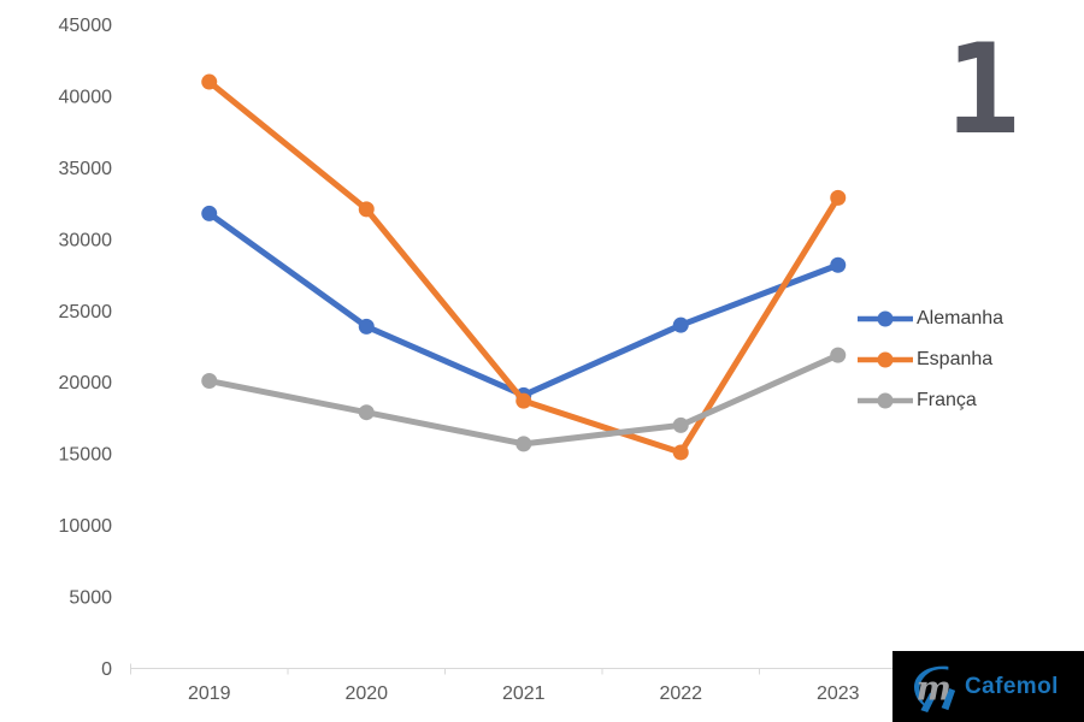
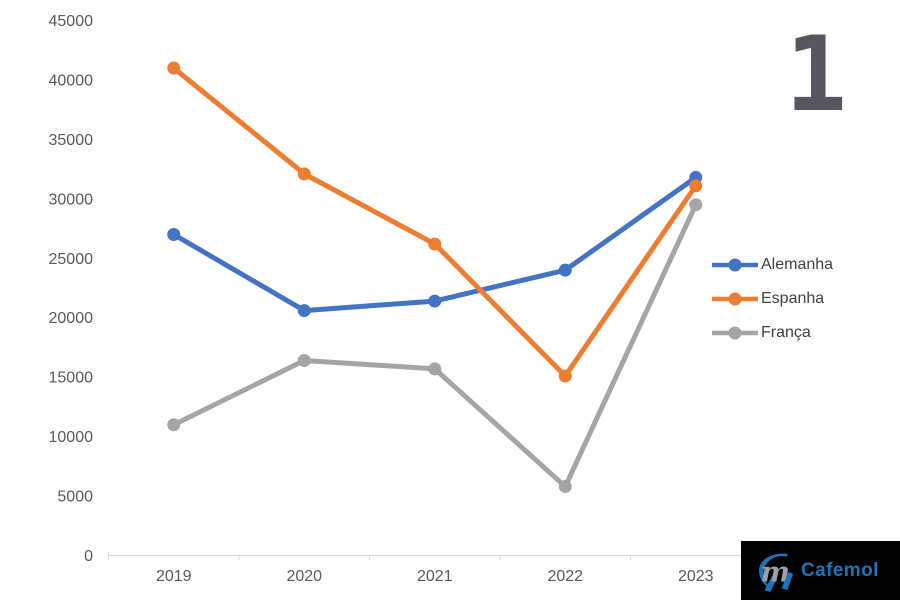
Alemanha/2019: 31800 -> 27000
França/2019: 20100 -> 11000
Alemanha/2020: 23900 -> 20600
França/2020: 17900 -> 16400
Alemanha/2021: 19100 -> 21400
Espanha/2021: 18700 -> 26200
França/2022: 17000 -> 5800
Alemanha/2023: 28200 -> 31800
Espanha/2023: 32900 -> 31100
França/2023: 21900 -> 29500
